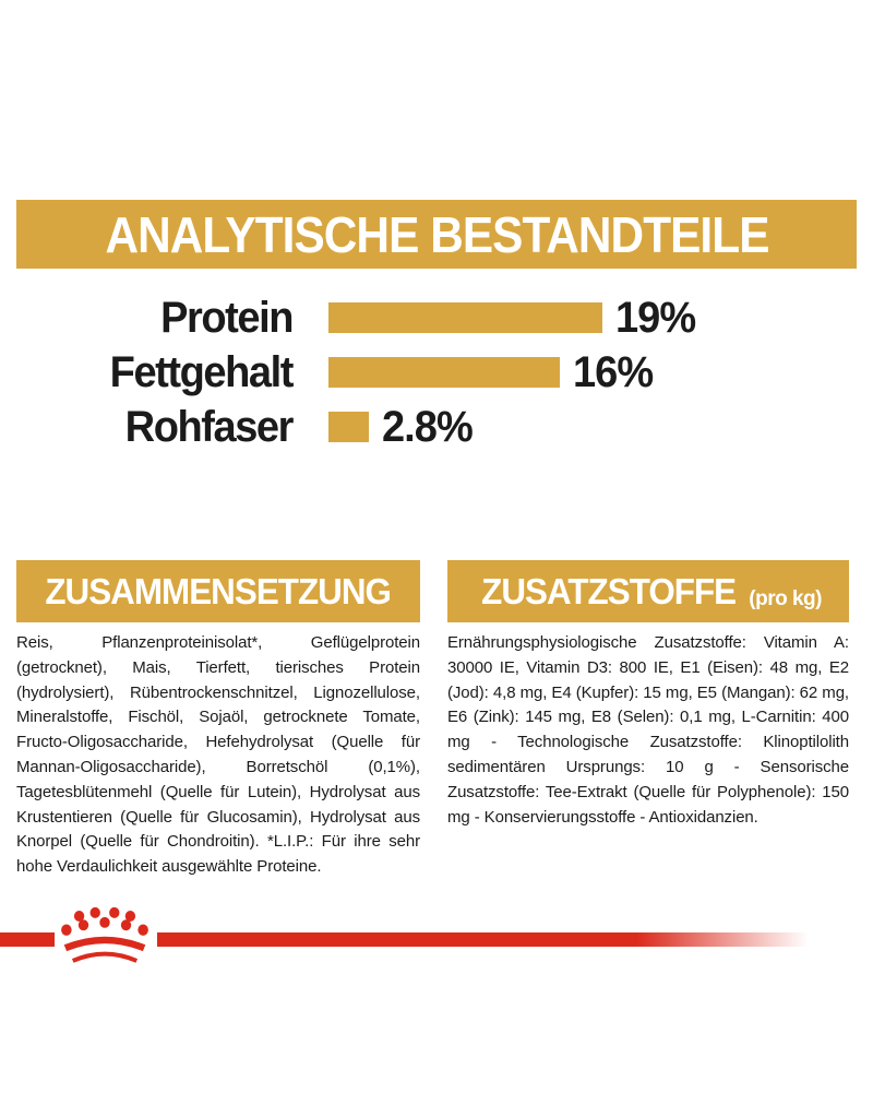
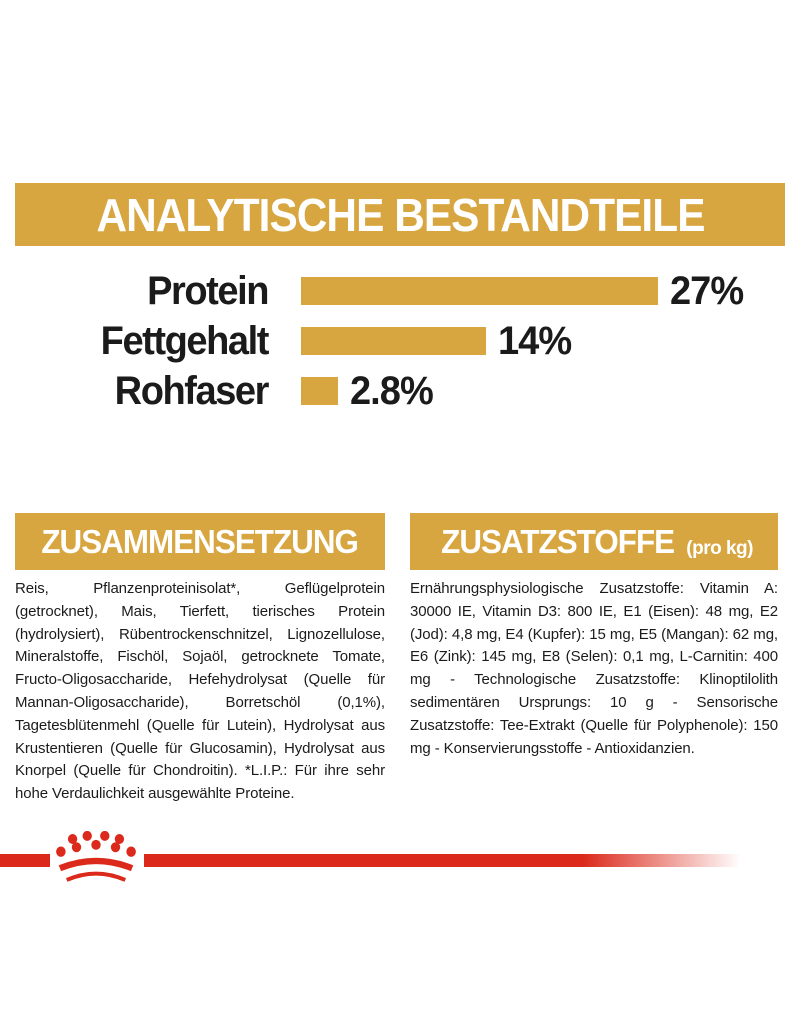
Protein: 19% -> 27%
Fettgehalt: 16% -> 14%
